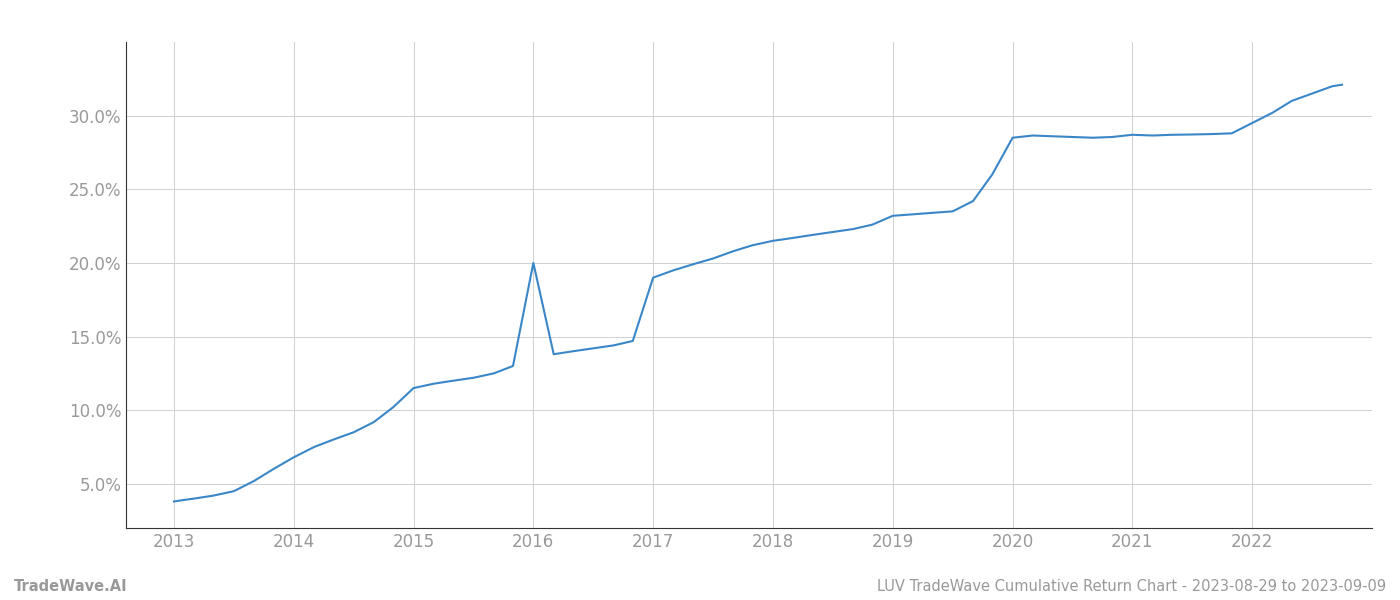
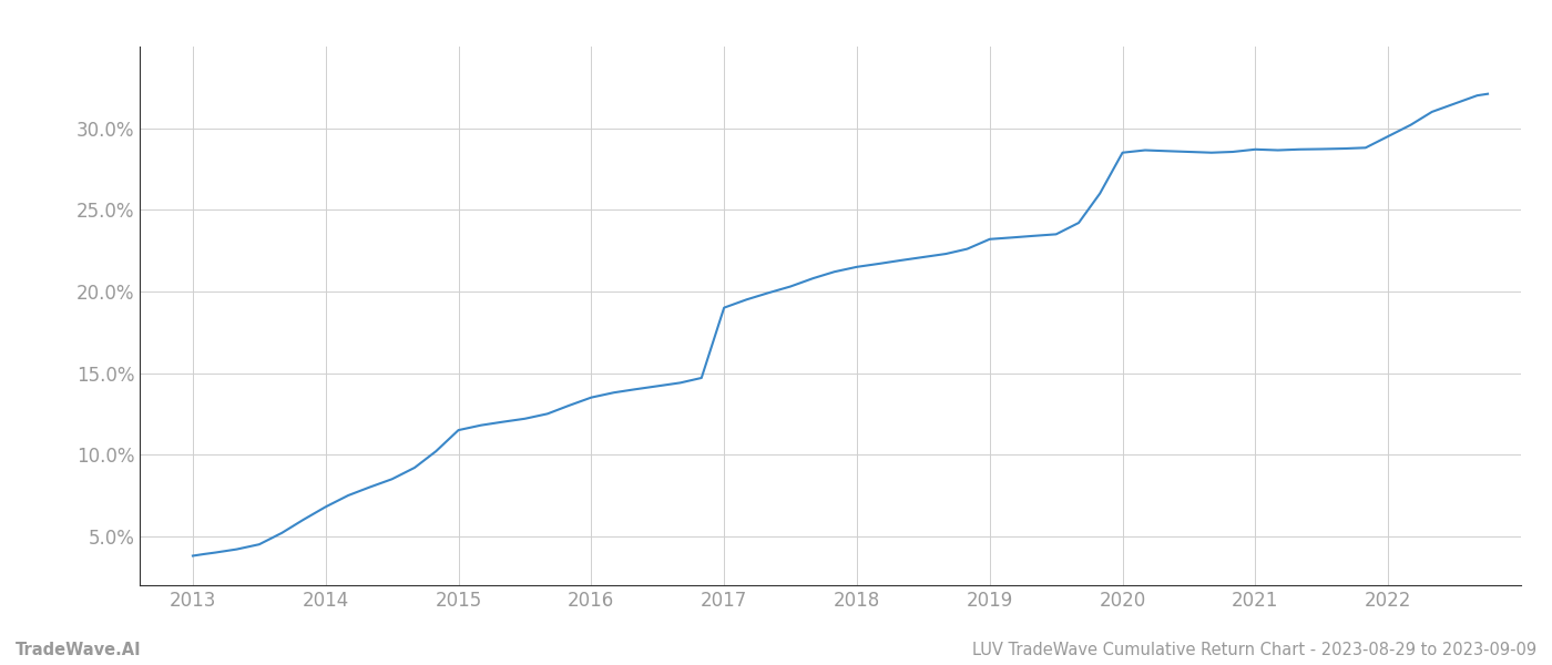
2016: 20.0% -> 13.5%
